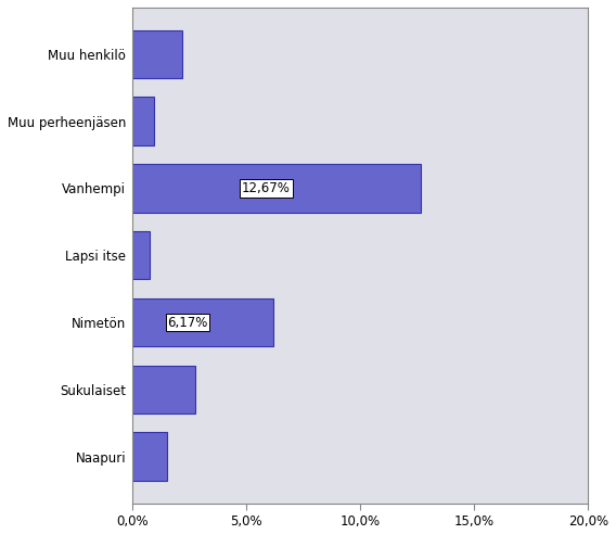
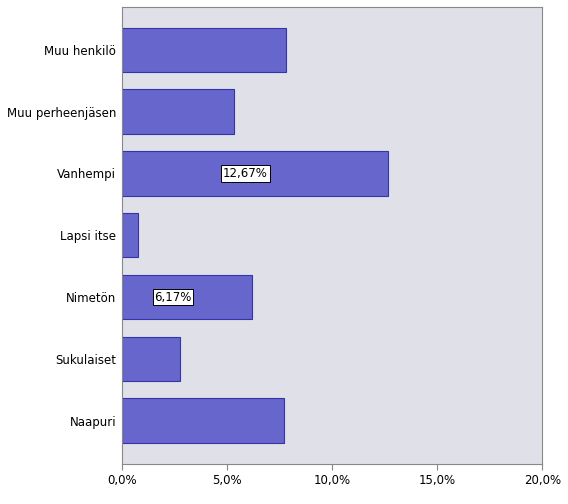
Muu henkilö: 2,20% -> 7,80%
Muu perheenjäsen: 0,95% -> 5,35%
Naapuri: 1,55% -> 7,70%
